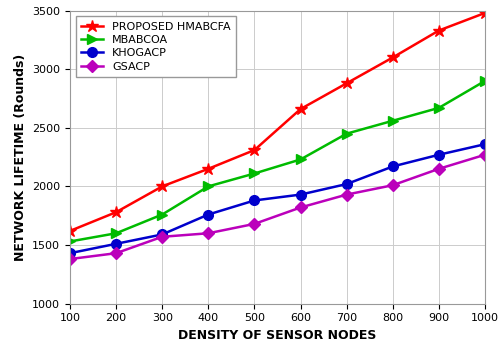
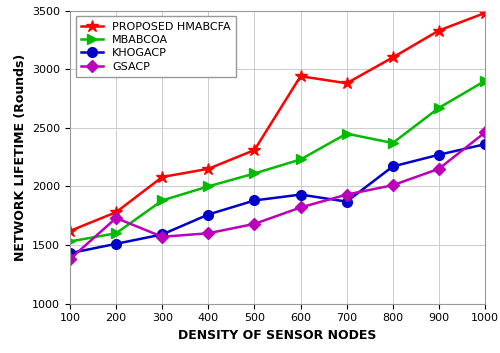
GSACP/200: 1430 -> 1730
PROPOSED HMABCFA/300: 2000 -> 2080
MBABCOA/300: 1760 -> 1880
PROPOSED HMABCFA/600: 2660 -> 2940
KHOGACP/700: 2020 -> 1870
MBABCOA/800: 2560 -> 2370
GSACP/1000: 2270 -> 2460
